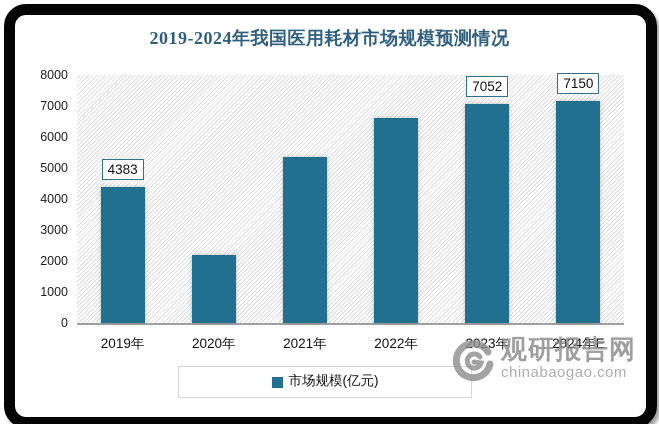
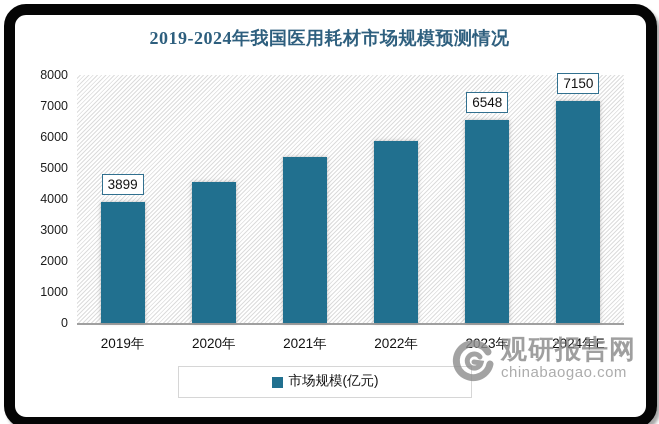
2019年: 4383 -> 3899
2020年: 2200 -> 4600
2022年: 6600 -> 5900
2023年: 7052 -> 6548
